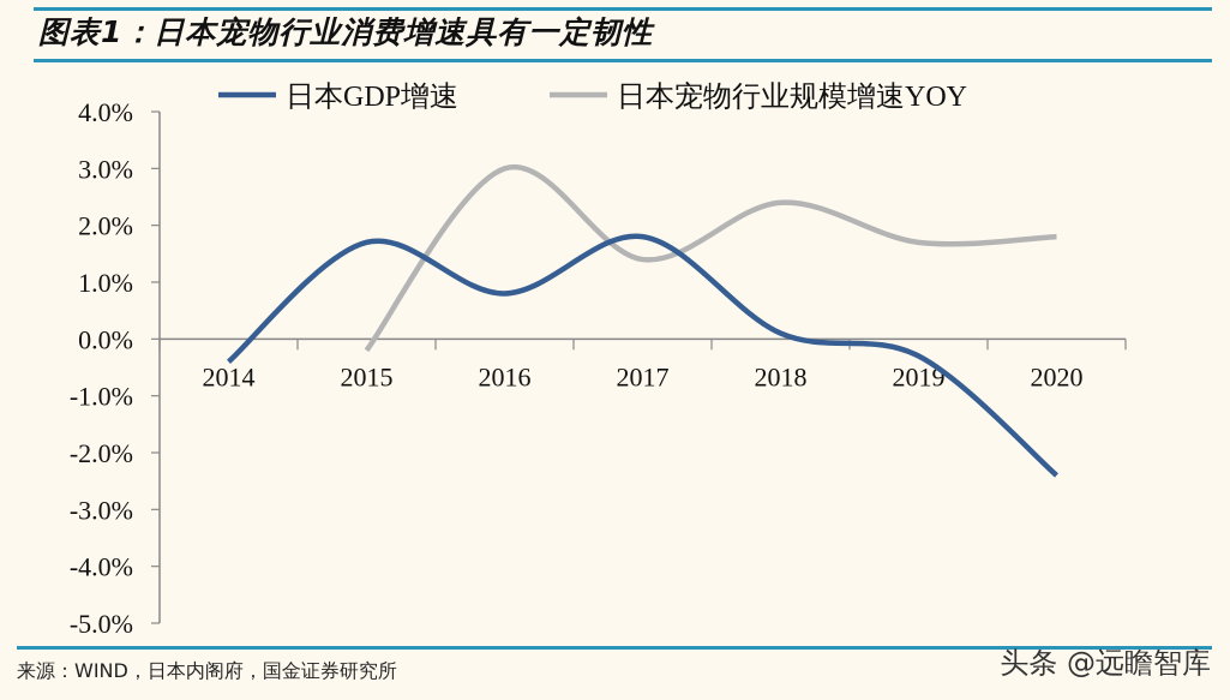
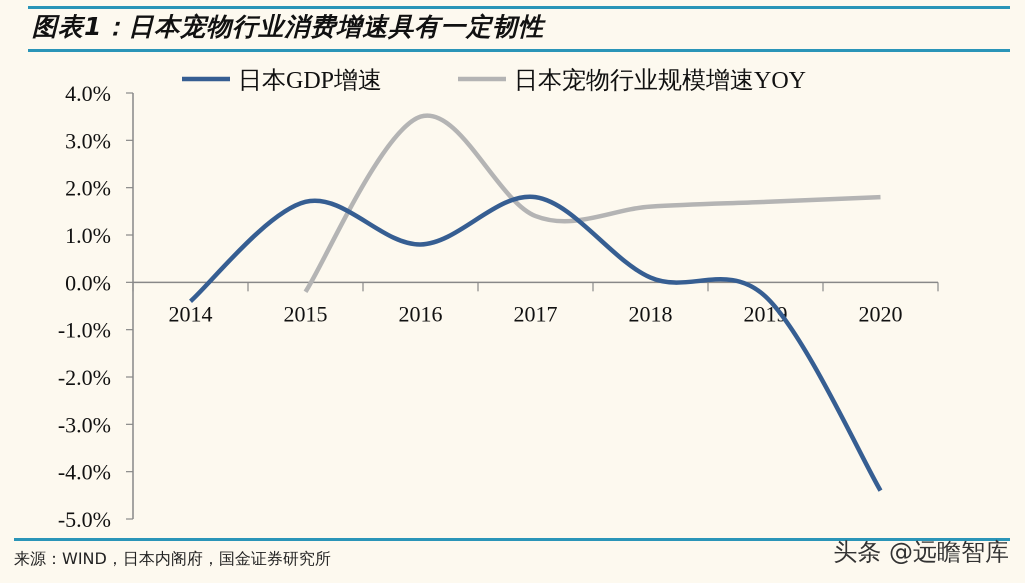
日本宠物行业规模增速YOY/2016: 3.0% -> 3.5%
日本宠物行业规模增速YOY/2018: 2.4% -> 1.6%
日本GDP增速/2020: -2.4% -> -4.4%
